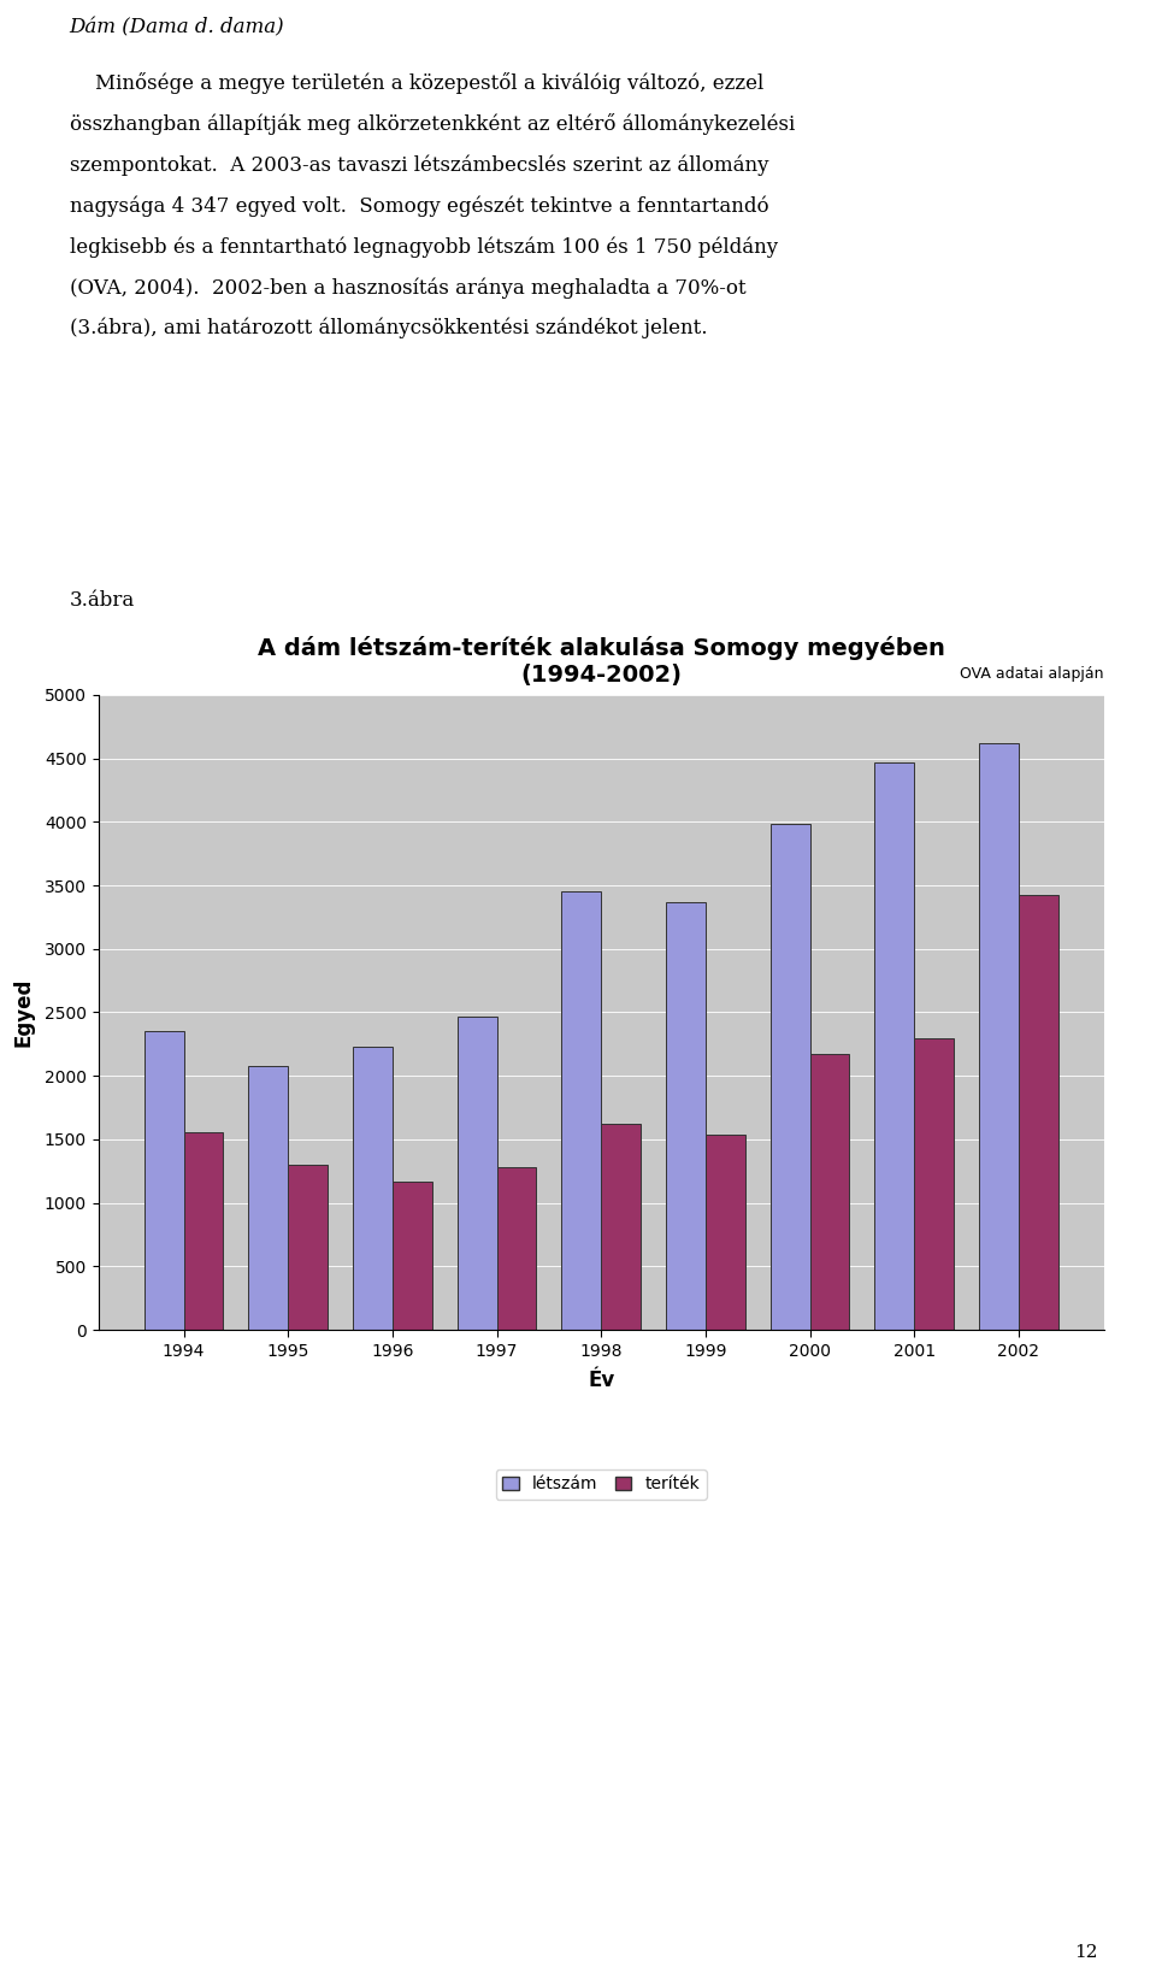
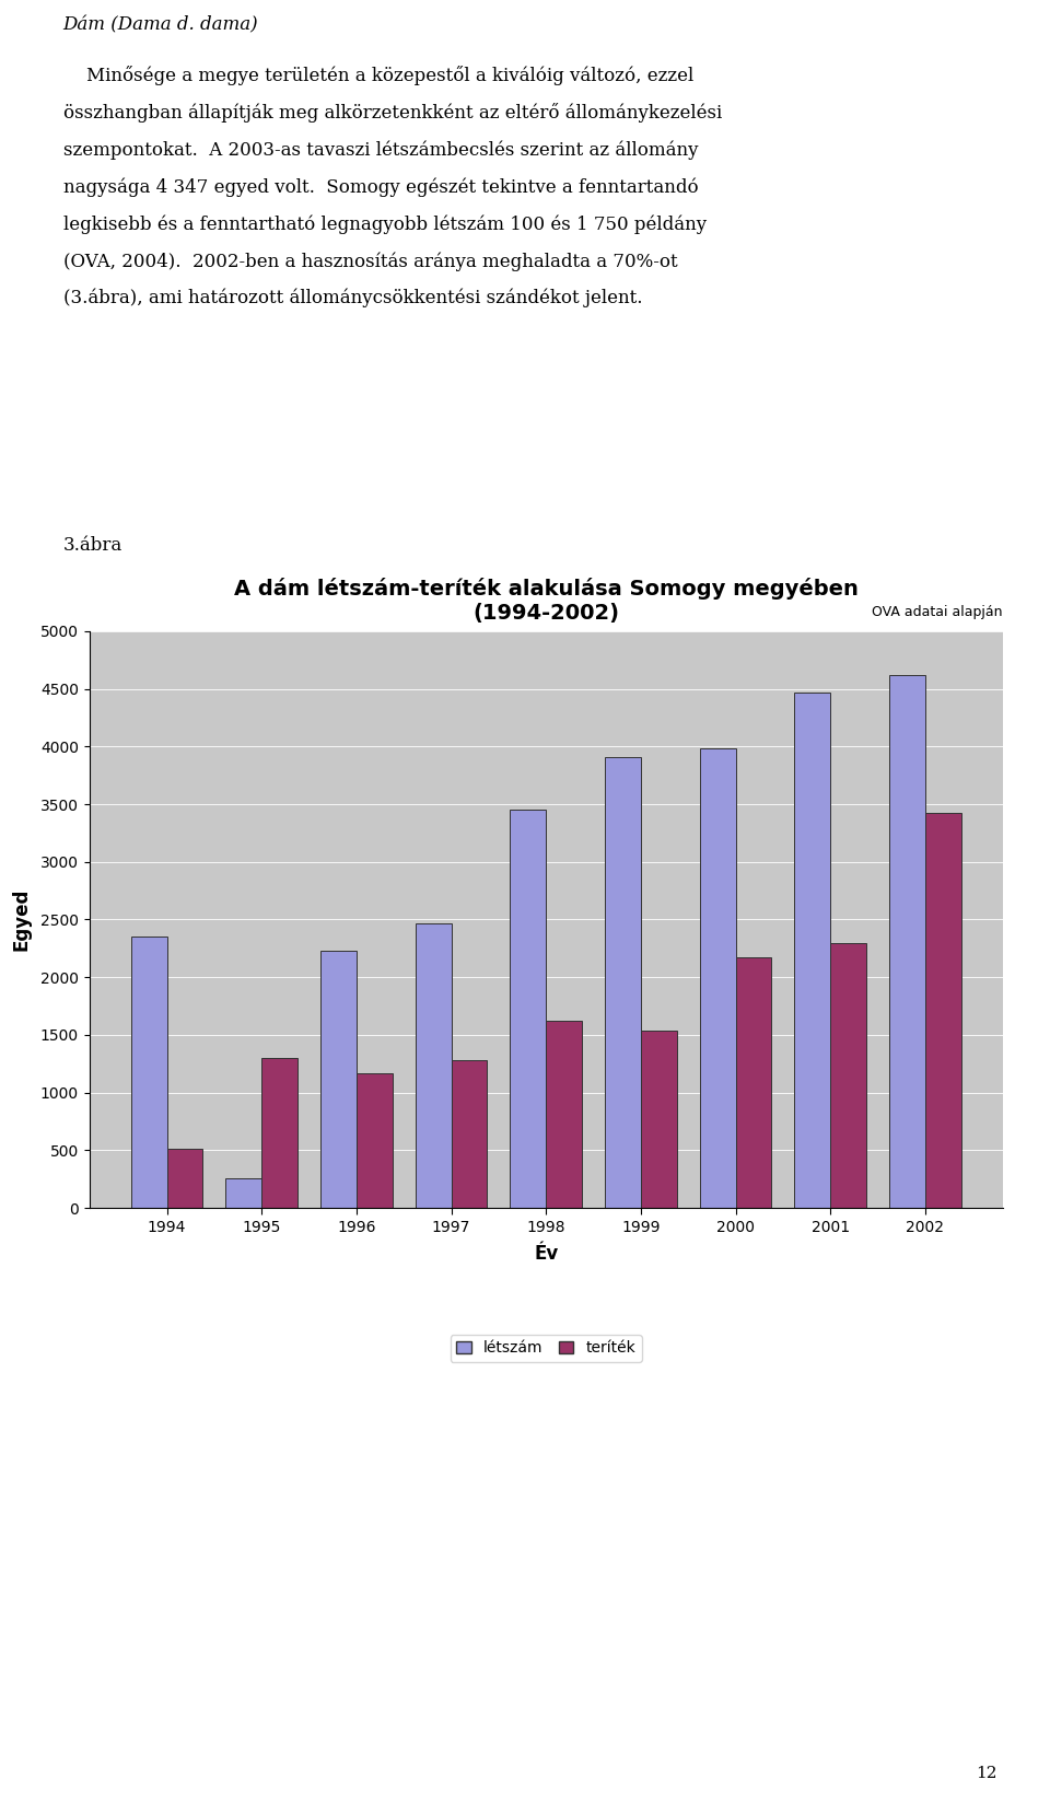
teríték/1994: 1560 -> 510
létszám/1995: 2080 -> 260
létszám/1999: 3370 -> 3910
